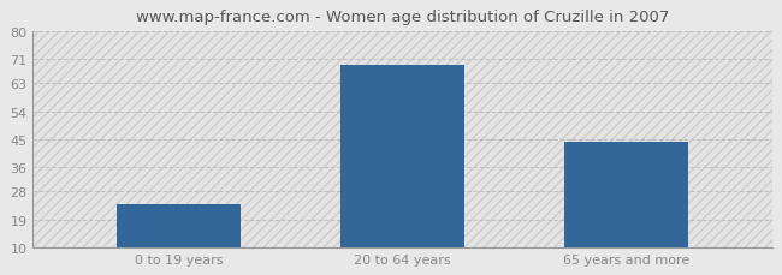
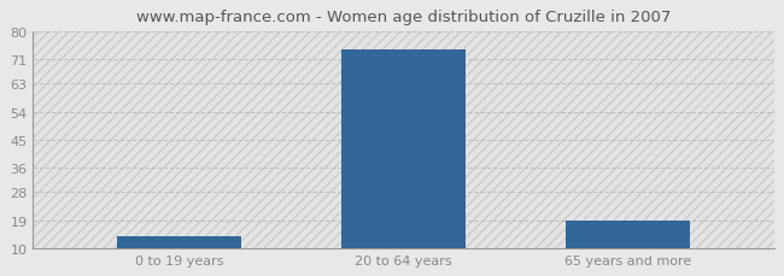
0 to 19 years: 24 -> 14
20 to 64 years: 69 -> 74
65 years and more: 44 -> 19
